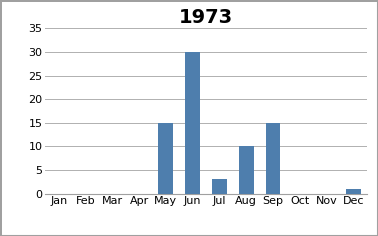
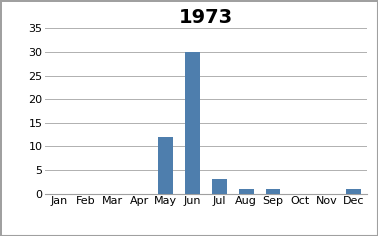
May: 15 -> 12
Aug: 10 -> 1
Sep: 15 -> 1
